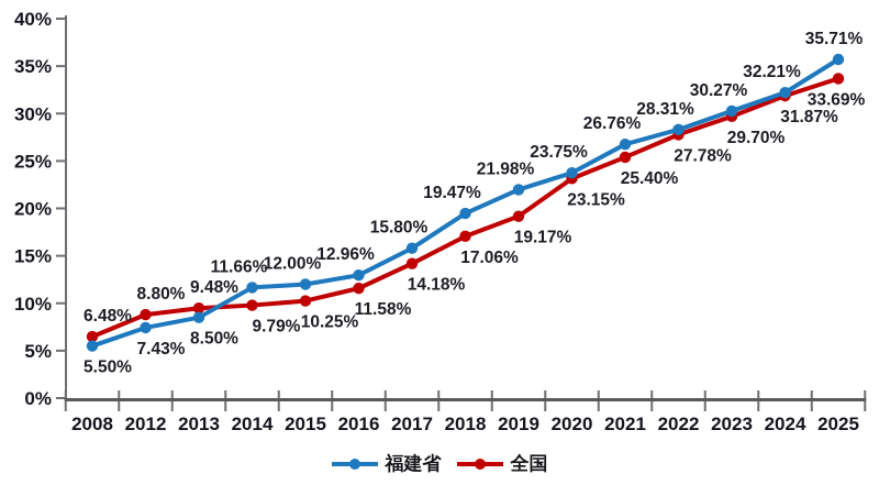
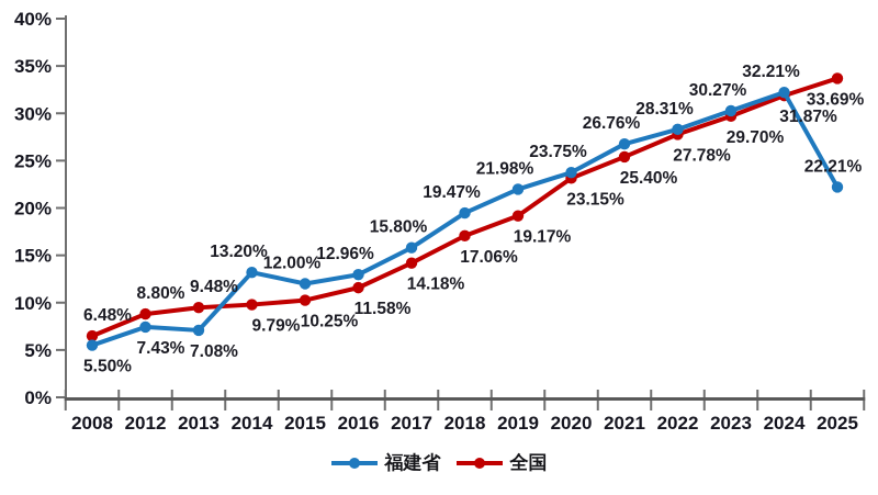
福建省/2013: 8.50% -> 7.08%
福建省/2014: 11.66% -> 13.20%
福建省/2025: 35.71% -> 22.21%
